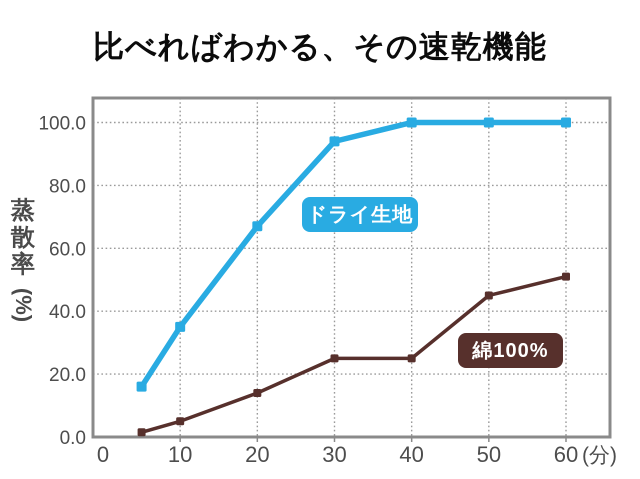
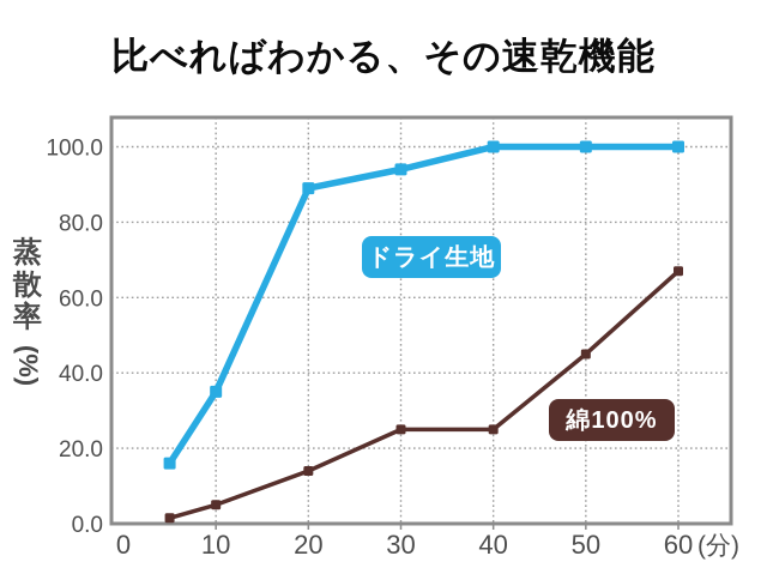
ドライ生地/20: 67 -> 89
綿100%/60: 51 -> 67
